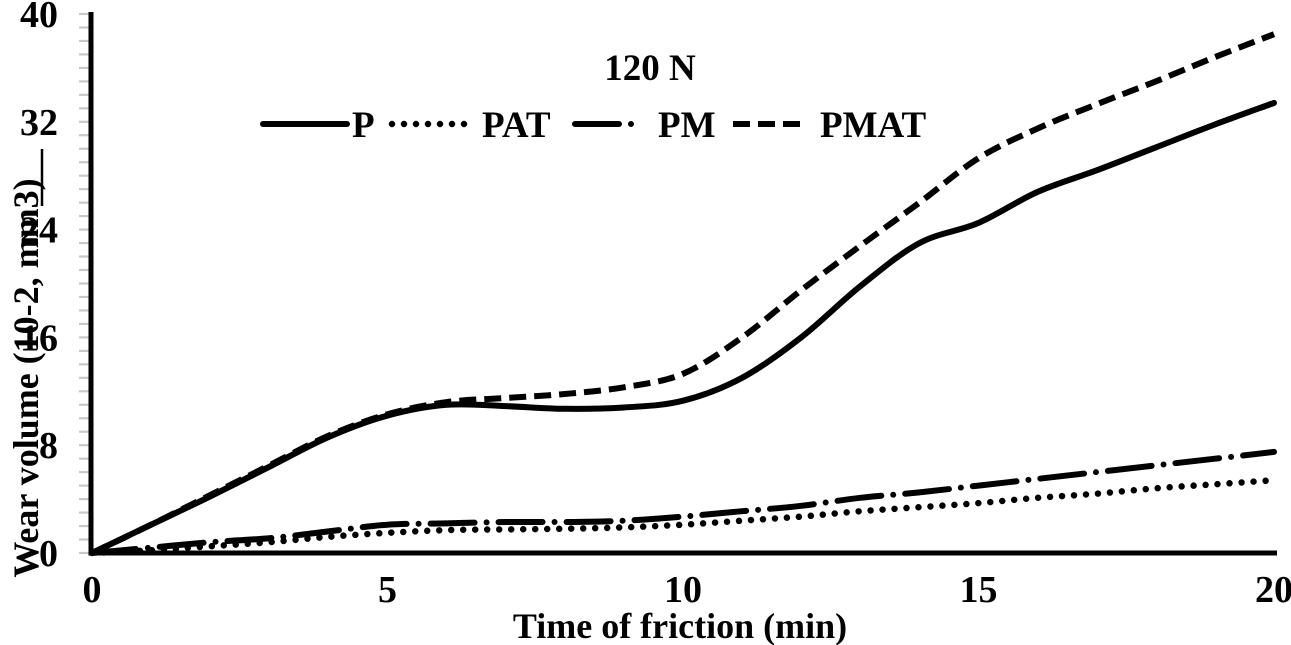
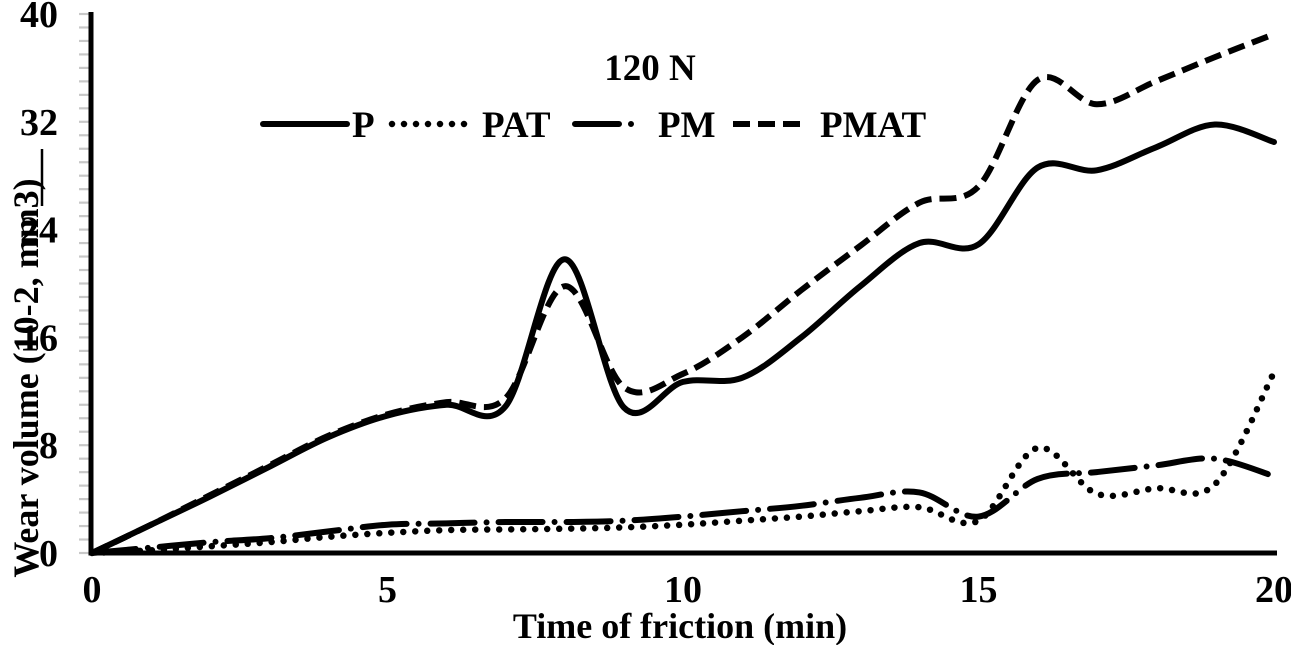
P/8: 10.7 -> 21.8
PMAT/8: 11.8 -> 19.8
P/10: 11.3 -> 12.7
P/15: 24.5 -> 22.9
PAT/15: 3.7 -> 2.4
PM/15: 5.0 -> 2.7
PMAT/15: 29.3 -> 27.2
P/16: 26.8 -> 28.6
PAT/16: 4.1 -> 7.8
PMAT/16: 31.5 -> 35.1
P/20: 33.4 -> 30.5
PAT/20: 5.4 -> 13.4
PM/20: 7.5 -> 5.7
